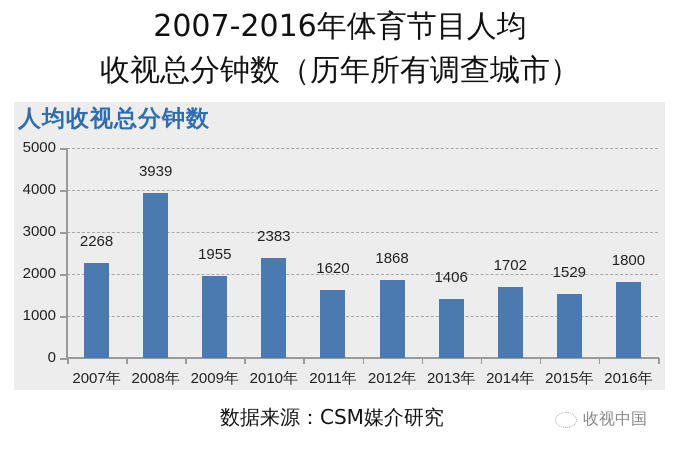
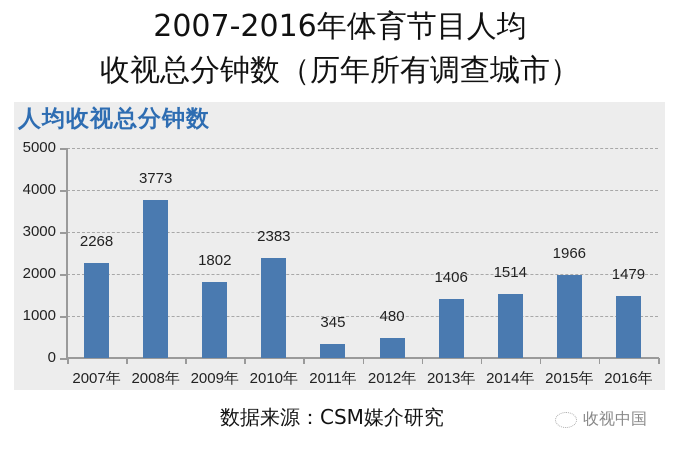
2008年: 3939 -> 3773
2009年: 1955 -> 1802
2011年: 1620 -> 345
2012年: 1868 -> 480
2014年: 1702 -> 1514
2015年: 1529 -> 1966
2016年: 1800 -> 1479
